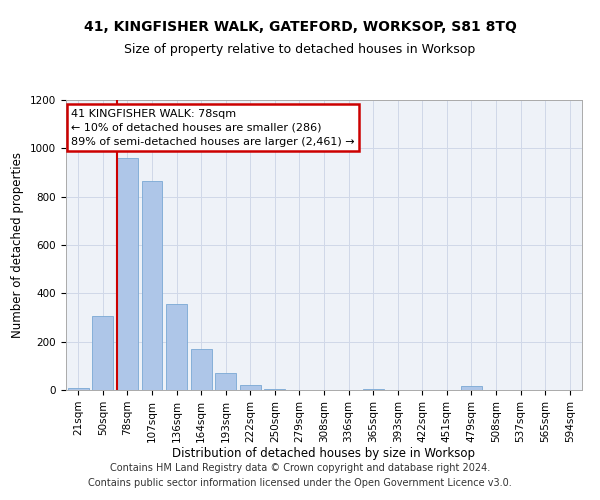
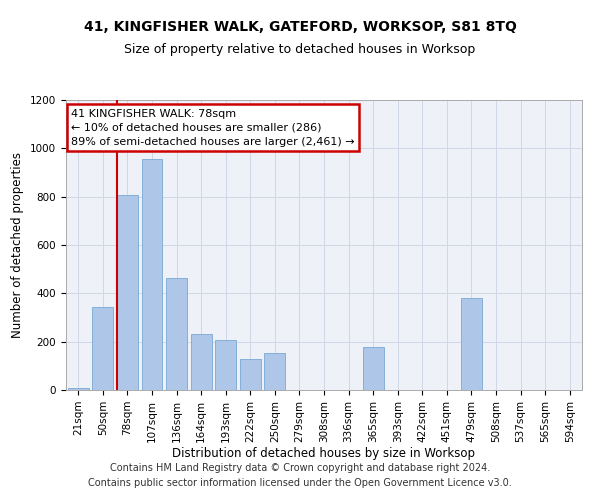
50sqm: 305 -> 345
78sqm: 960 -> 805
107sqm: 865 -> 955
136sqm: 355 -> 465
164sqm: 170 -> 230
193sqm: 70 -> 205
222sqm: 22 -> 130
250sqm: 5 -> 155
365sqm: 5 -> 180
479sqm: 15 -> 380
